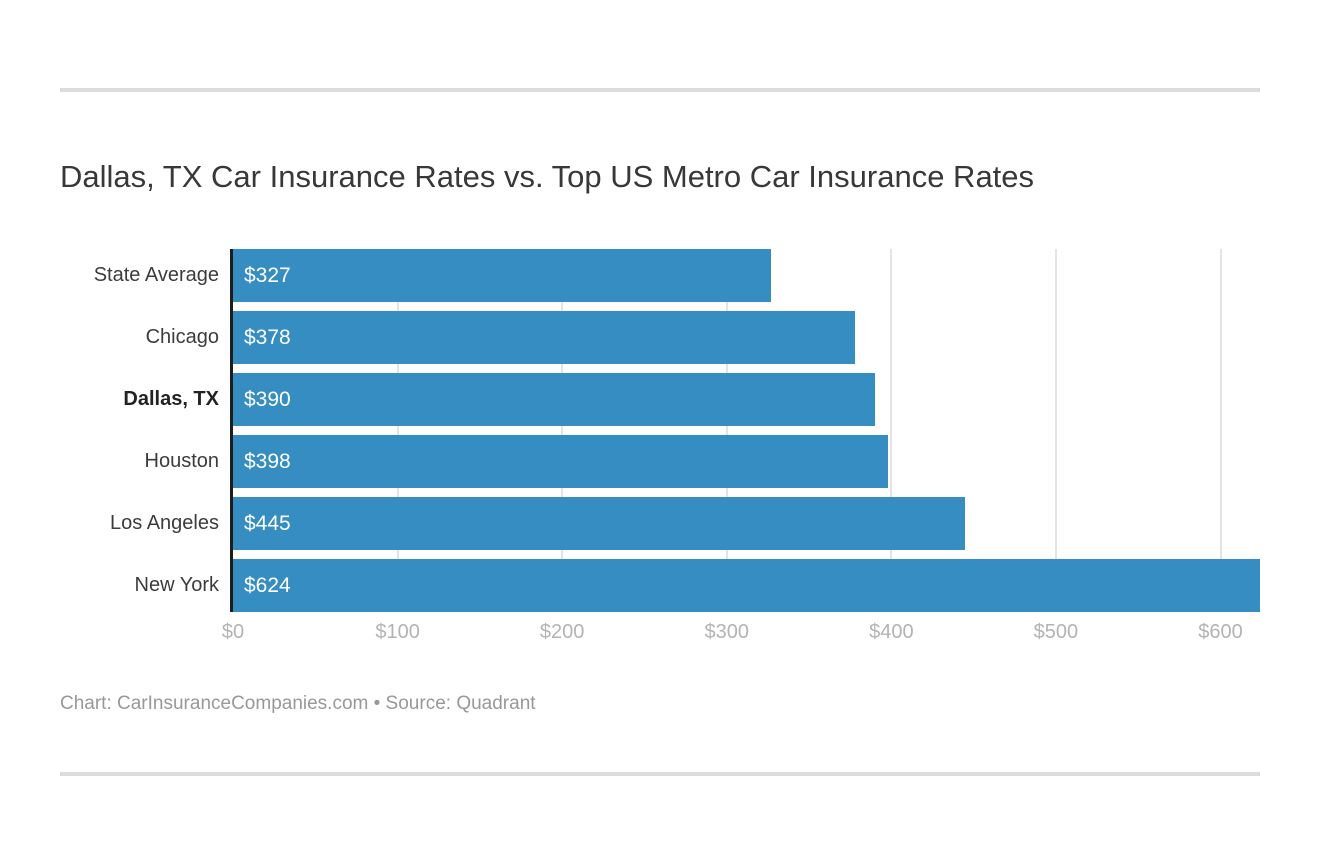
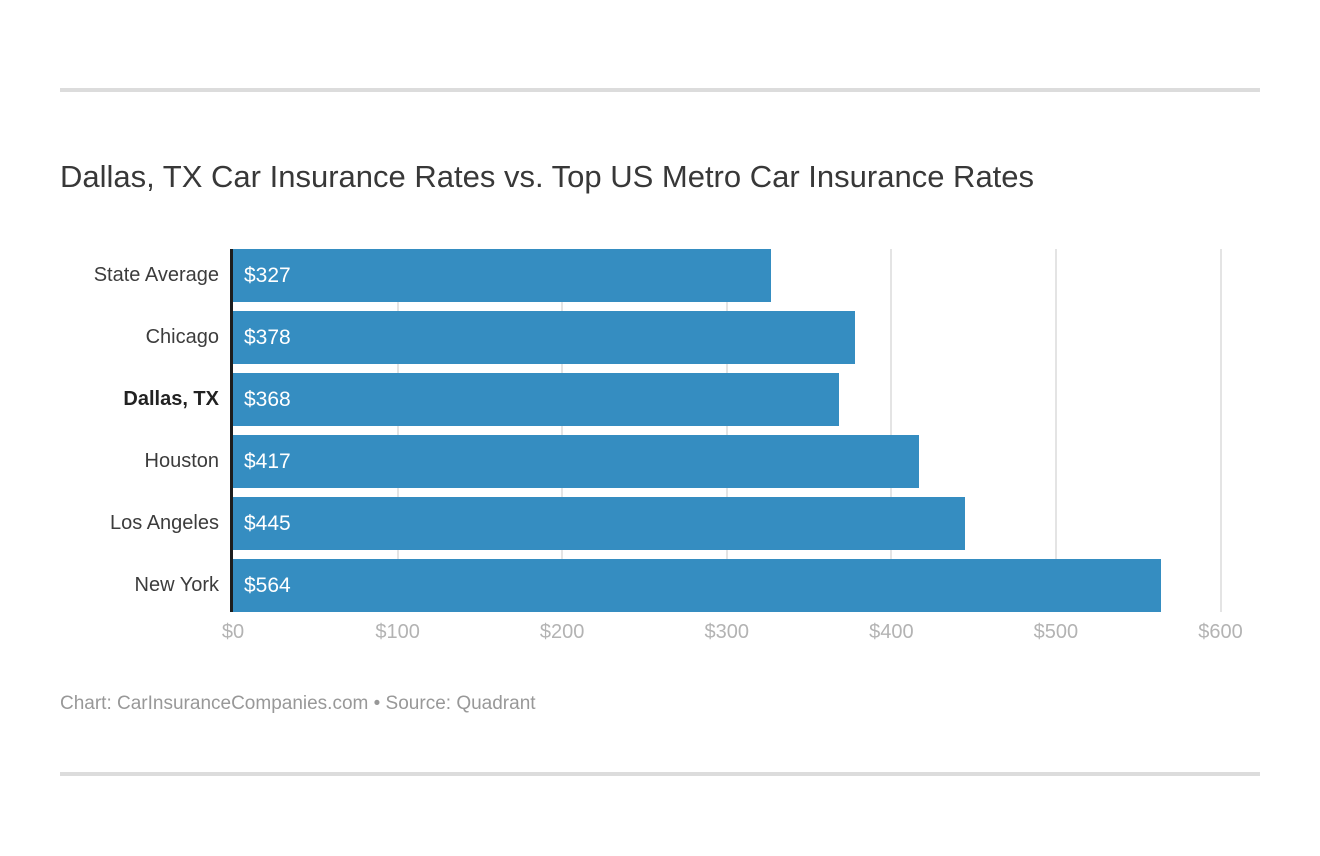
Dallas, TX: $390 -> $368
Houston: $398 -> $417
New York: $624 -> $564
